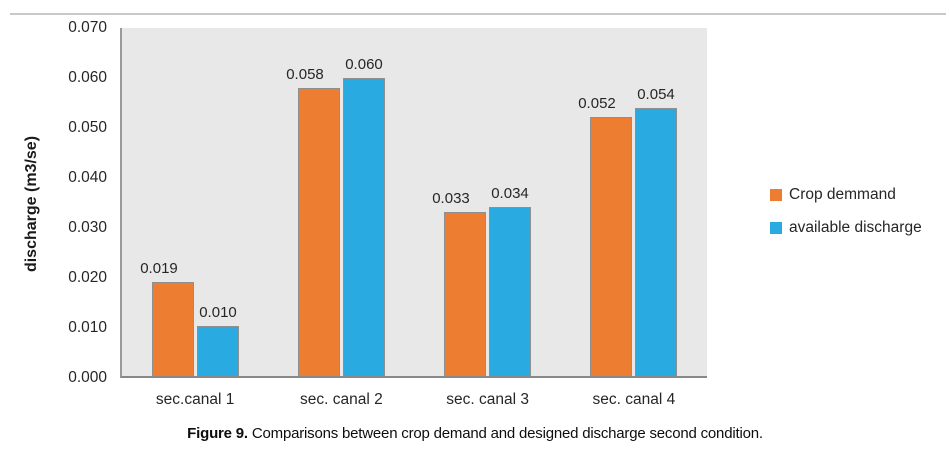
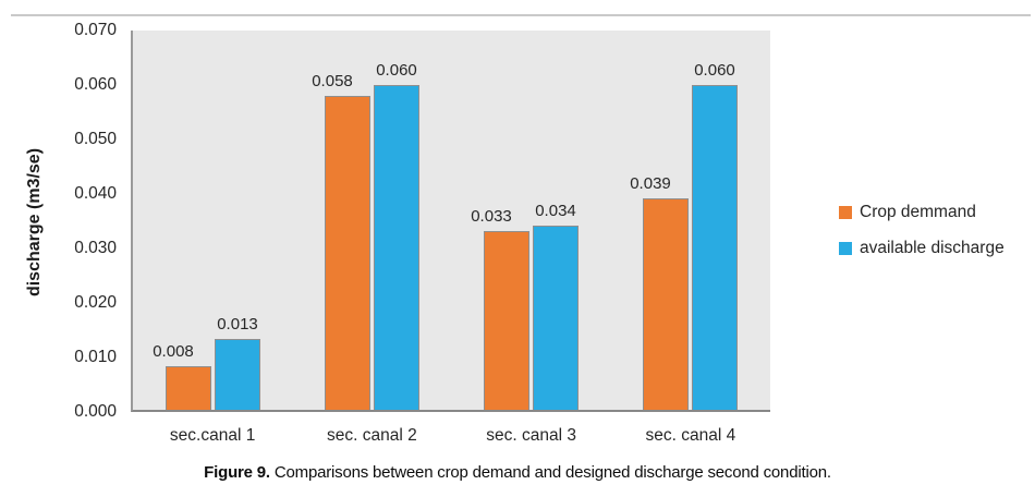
Crop demmand/sec.canal 1: 0.019 -> 0.008
available discharge/sec.canal 1: 0.010 -> 0.013
Crop demmand/sec. canal 4: 0.052 -> 0.039
available discharge/sec. canal 4: 0.054 -> 0.060
